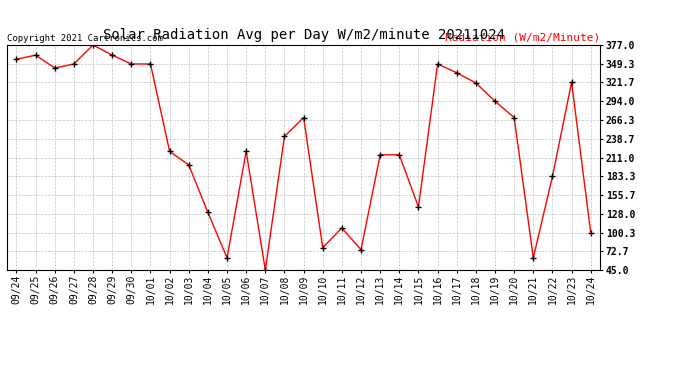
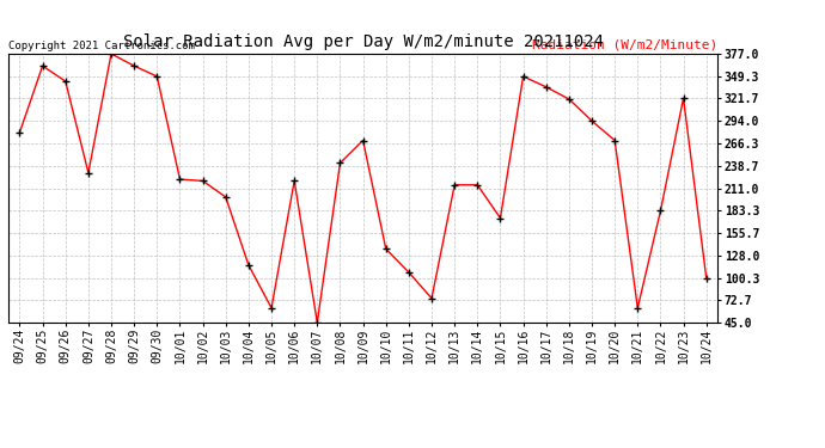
09/24: 356 -> 280
09/27: 349 -> 230
10/01: 349 -> 222
10/04: 130 -> 116
10/10: 78 -> 136
10/15: 138 -> 174
